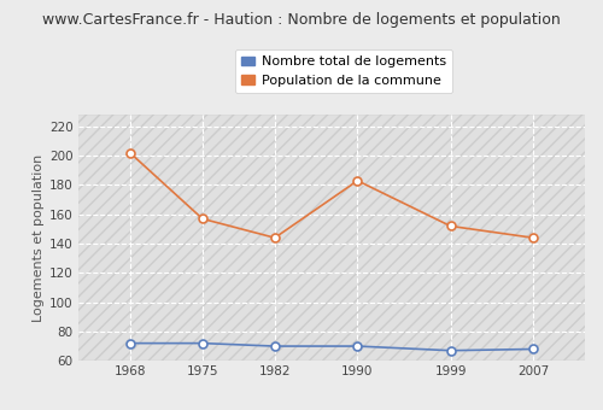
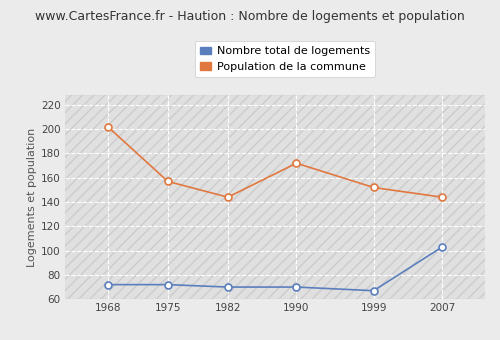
Population de la commune/1990: 183 -> 172
Nombre total de logements/2007: 68 -> 103
